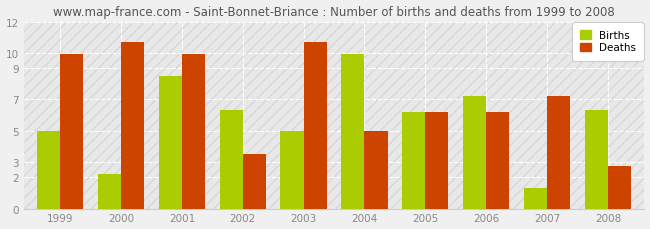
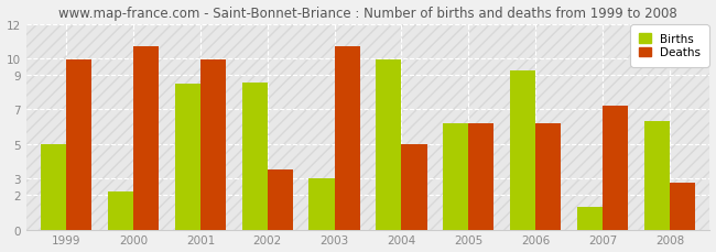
Births/2002: 6.3 -> 8.6
Births/2003: 5.0 -> 3.0
Births/2006: 7.2 -> 9.3
